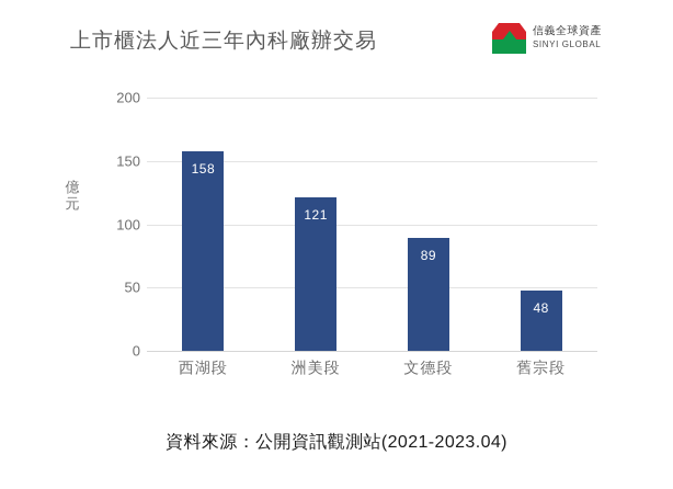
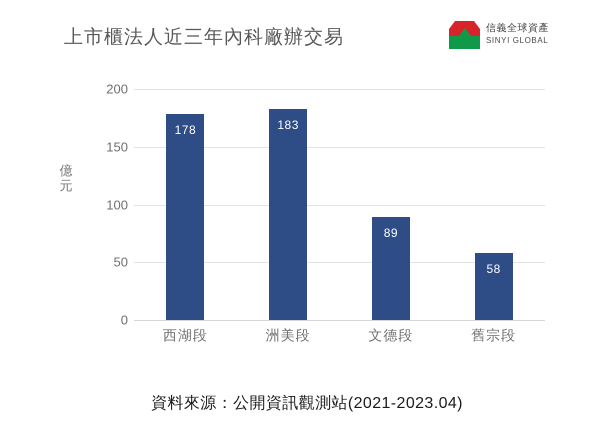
西湖段: 158 -> 178
洲美段: 121 -> 183
舊宗段: 48 -> 58
